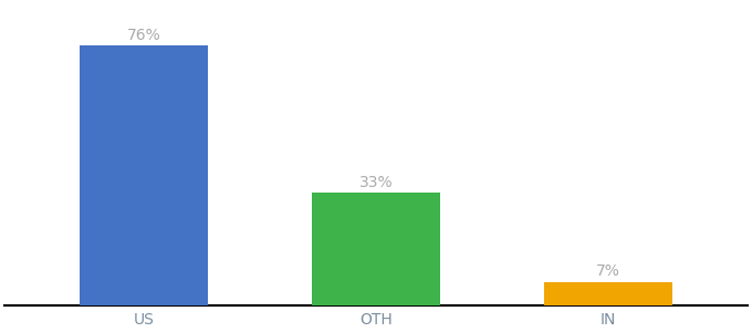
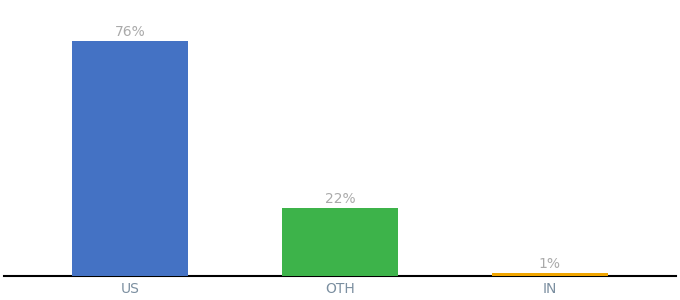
OTH: 33% -> 22%
IN: 7% -> 1%
